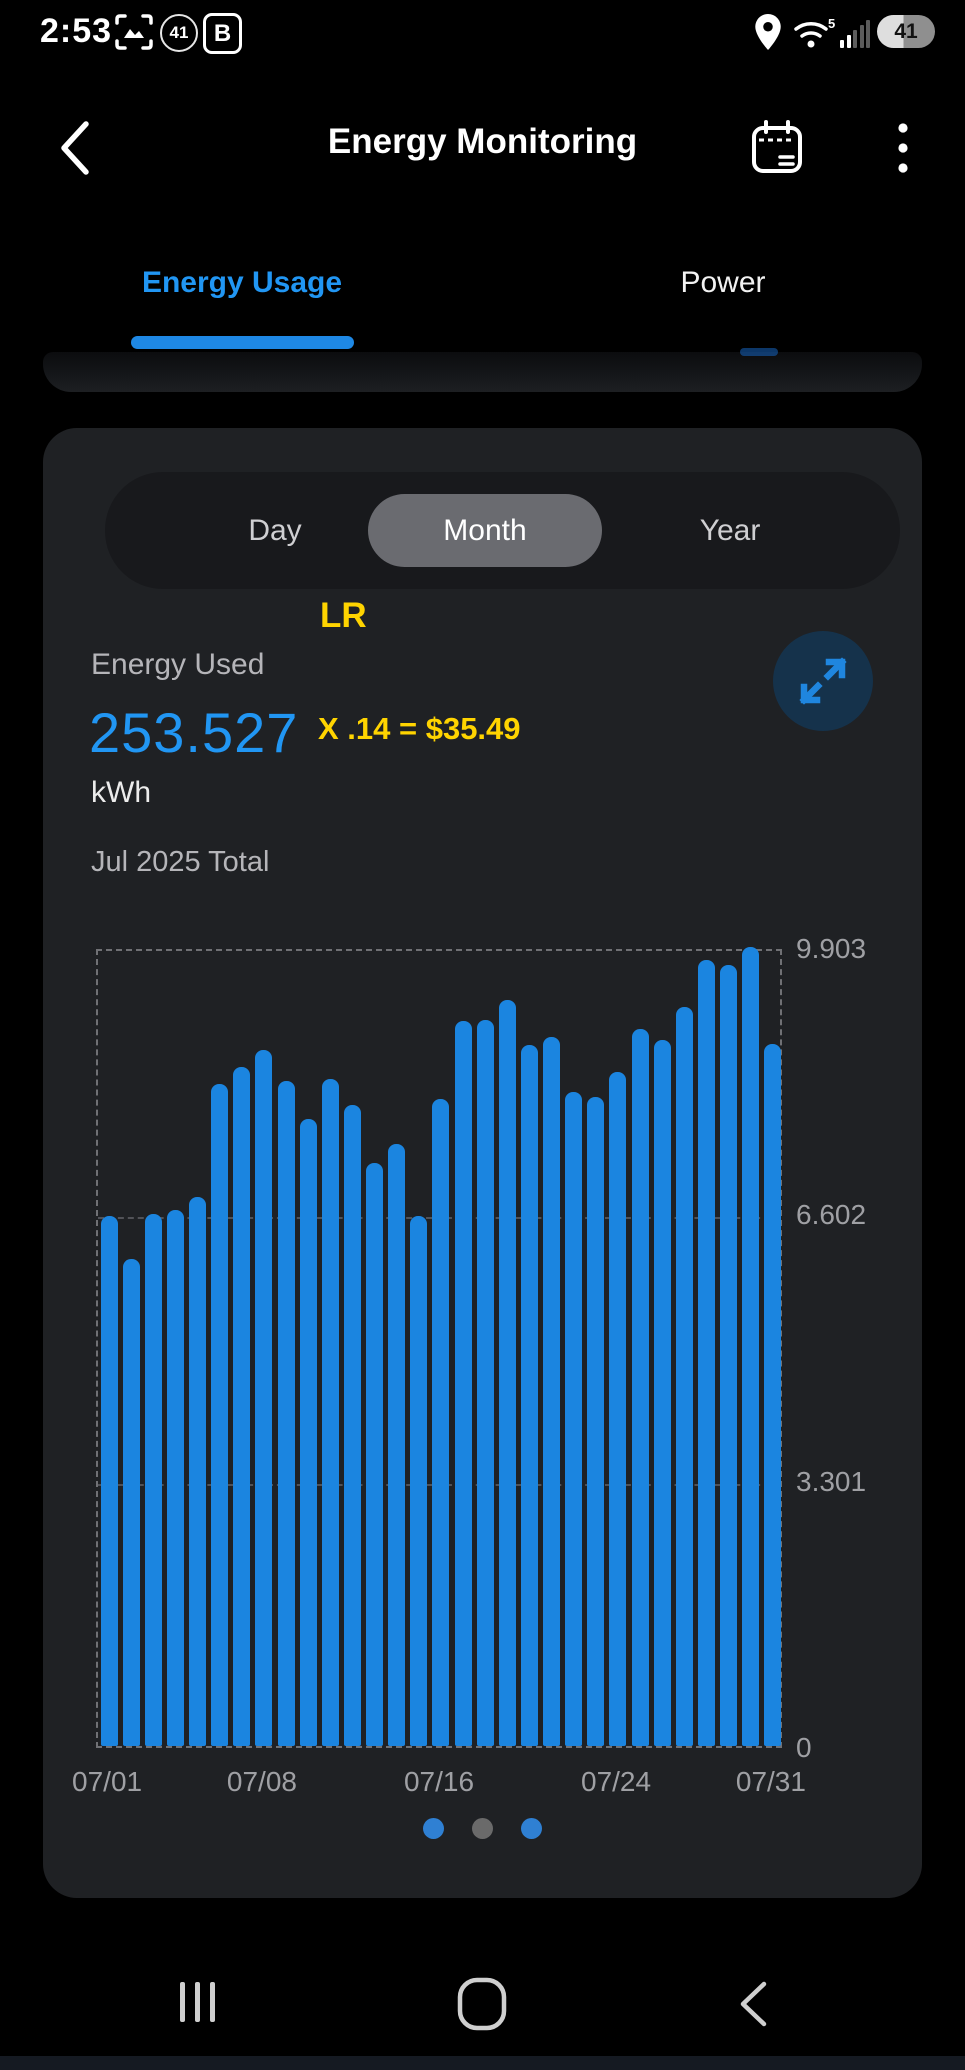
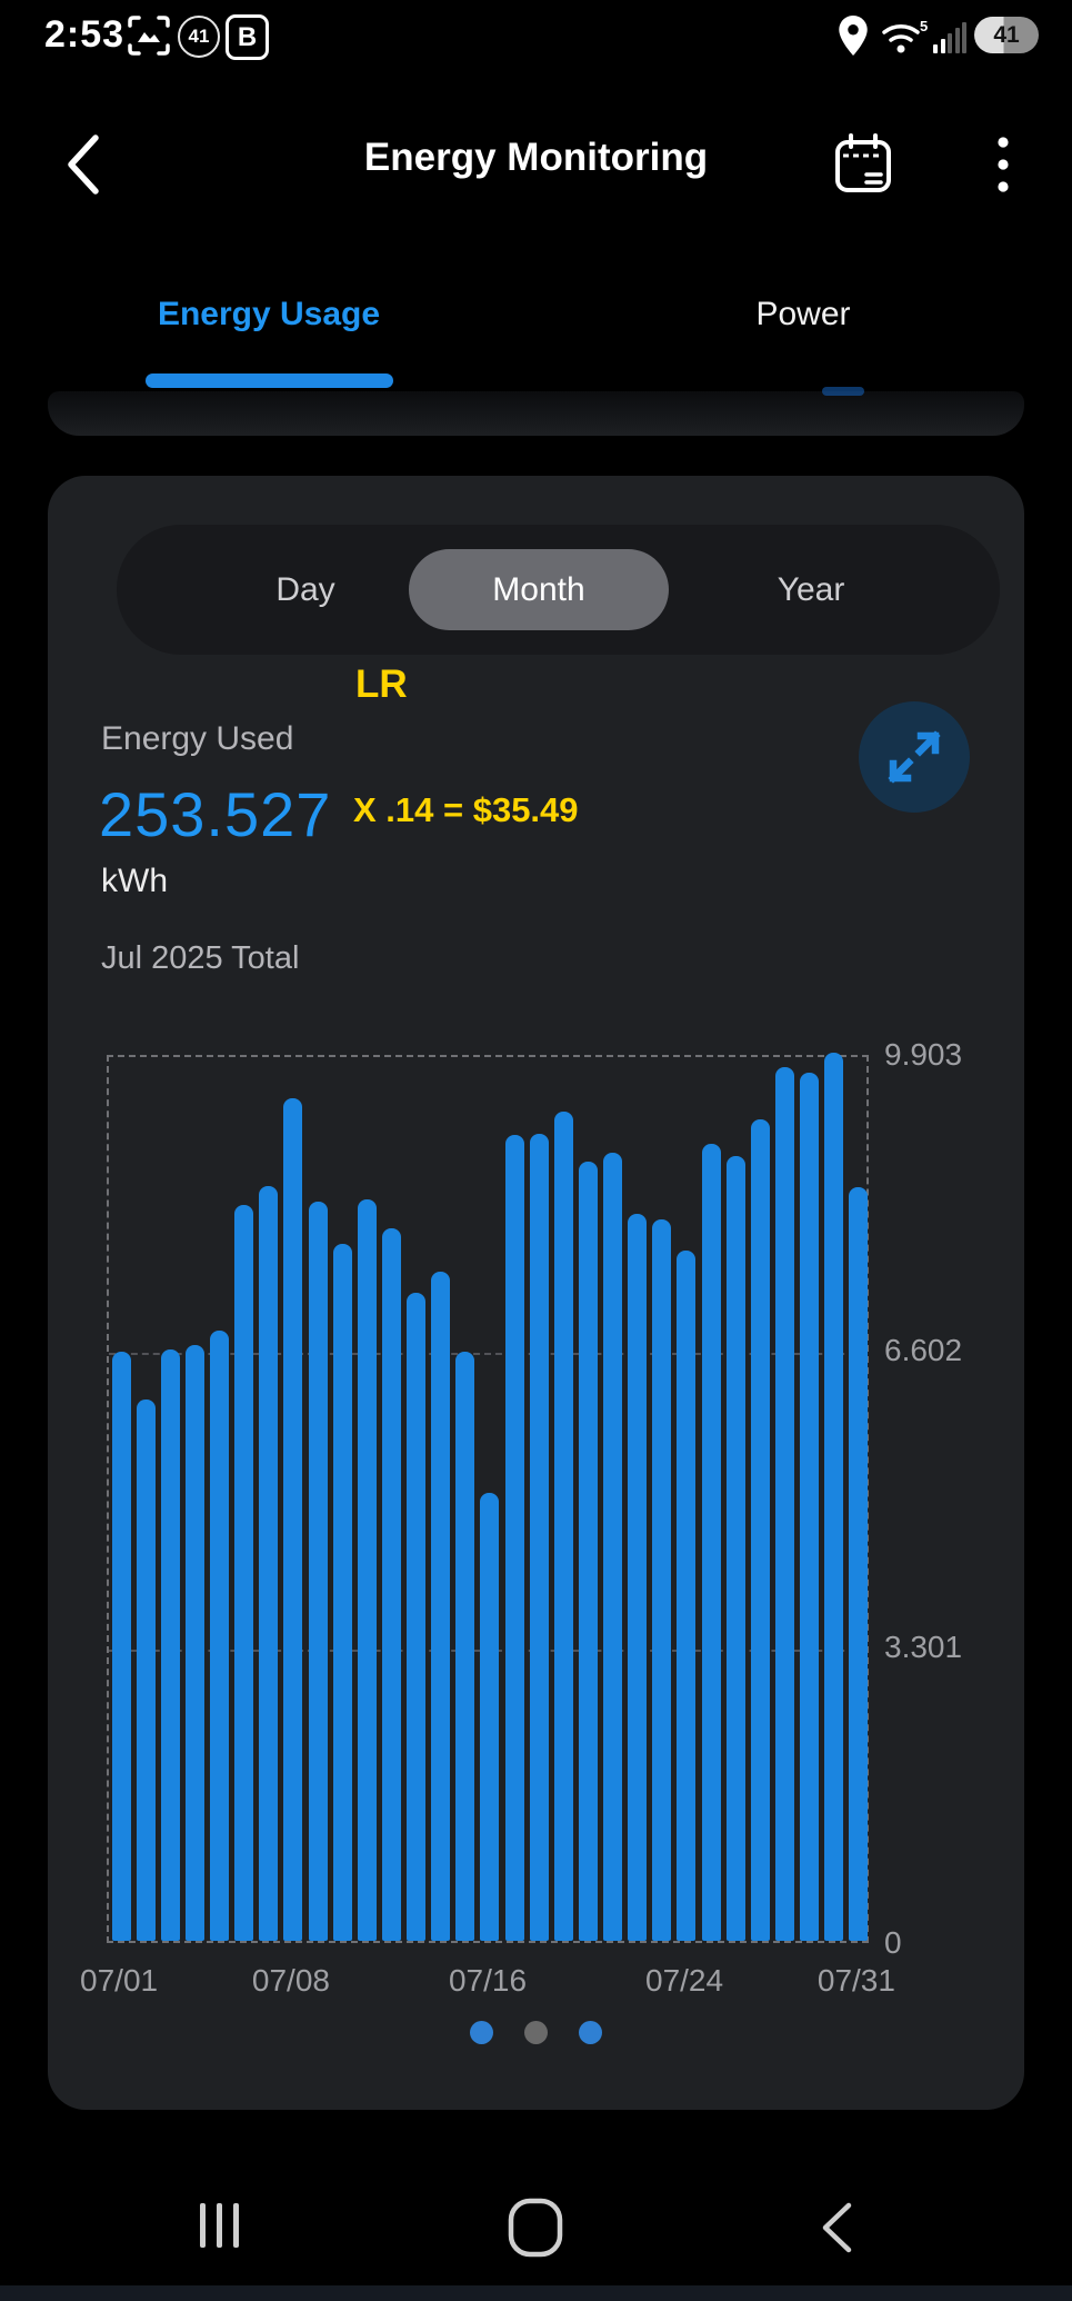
07/08: 8.6 -> 9.4
07/16: 8.0 -> 5.0
07/24: 8.4 -> 7.7
07/31: 8.7 -> 8.4
